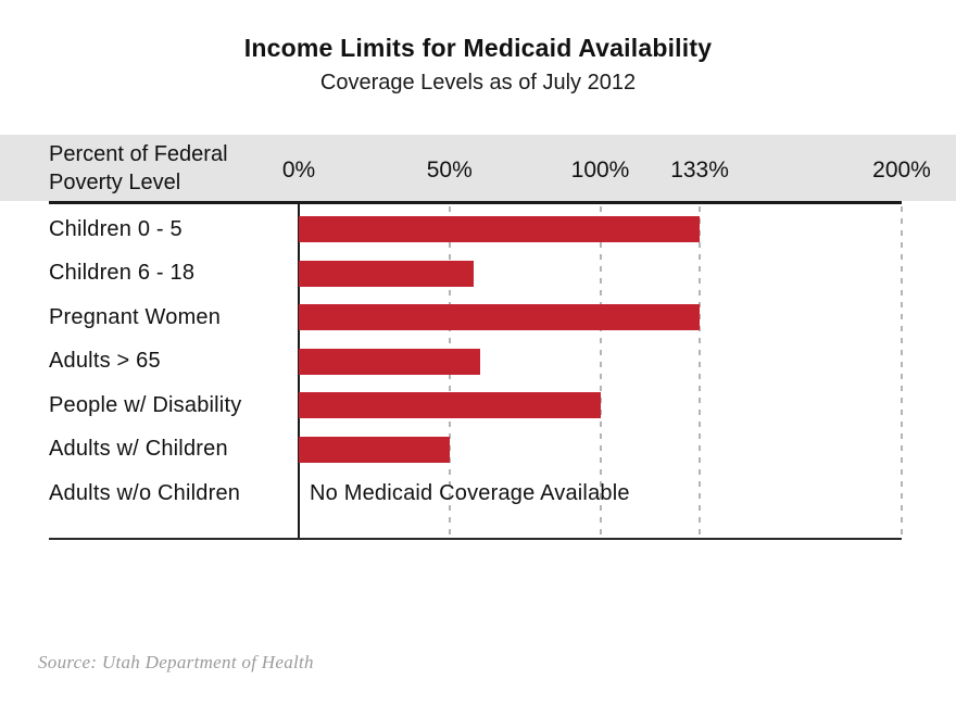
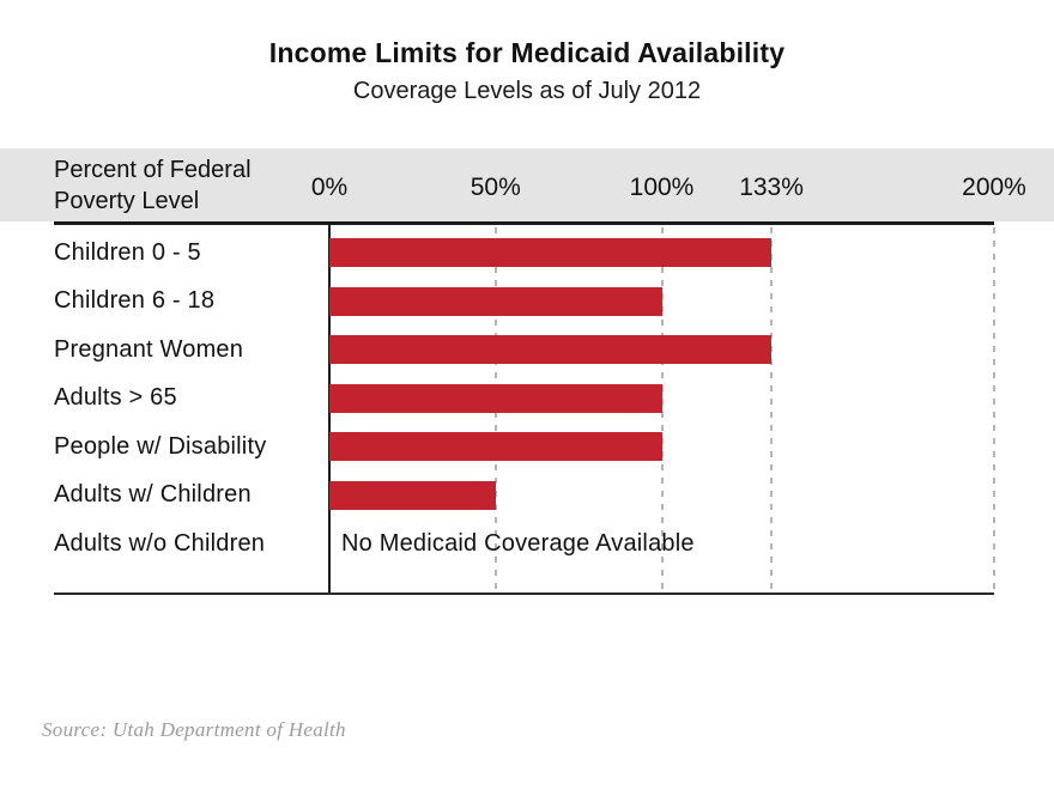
Children 6 - 18: 58% -> 100%
Adults > 65: 60% -> 100%
